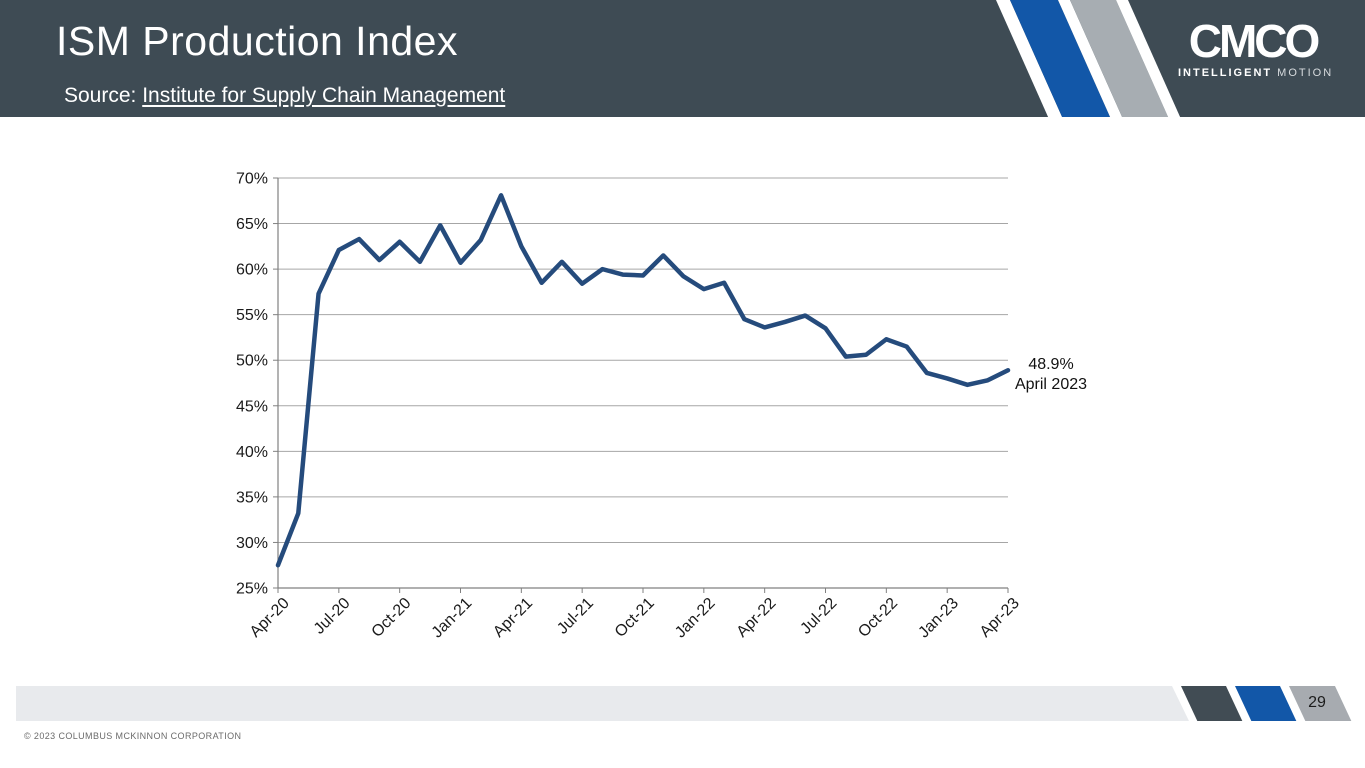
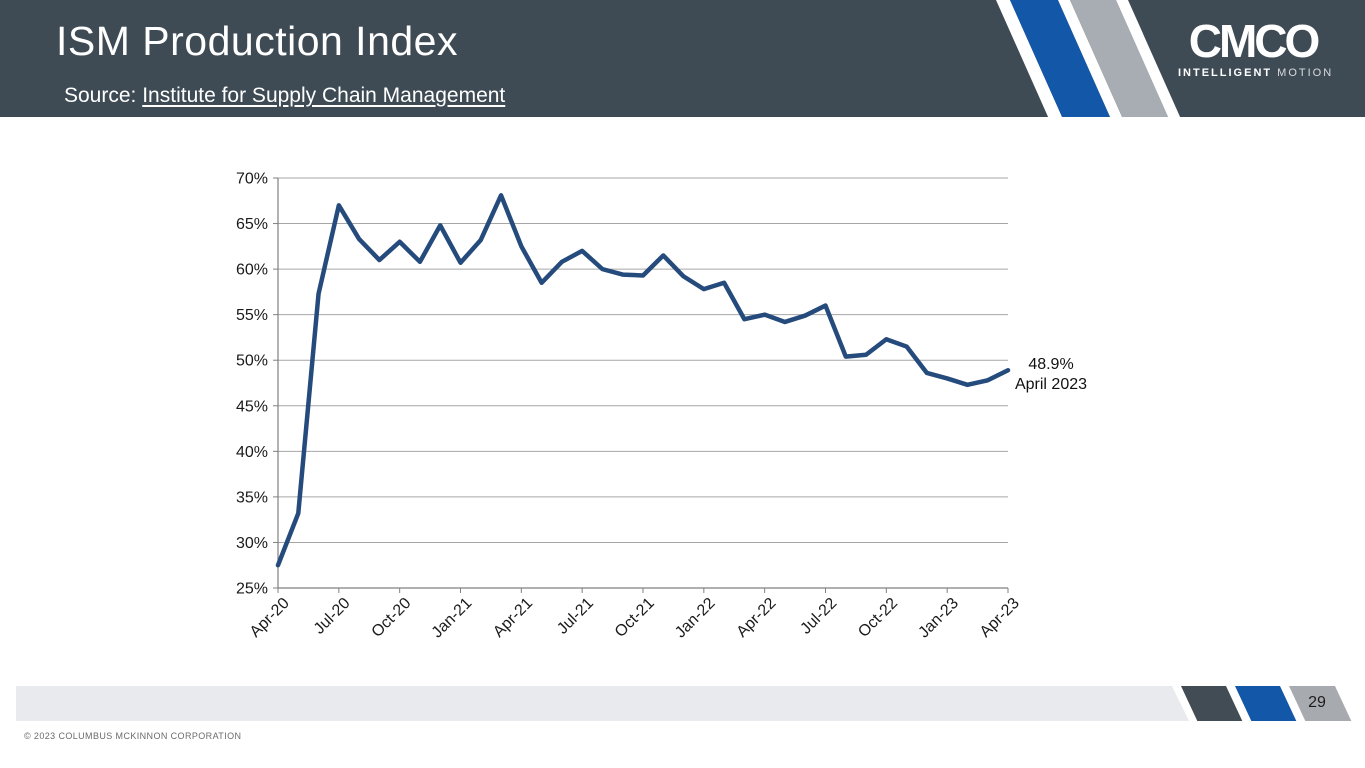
Jul-20: 62% -> 67%
Jul-21: 58% -> 62%
Apr-22: 54% -> 55%
Jul-22: 54% -> 56%
